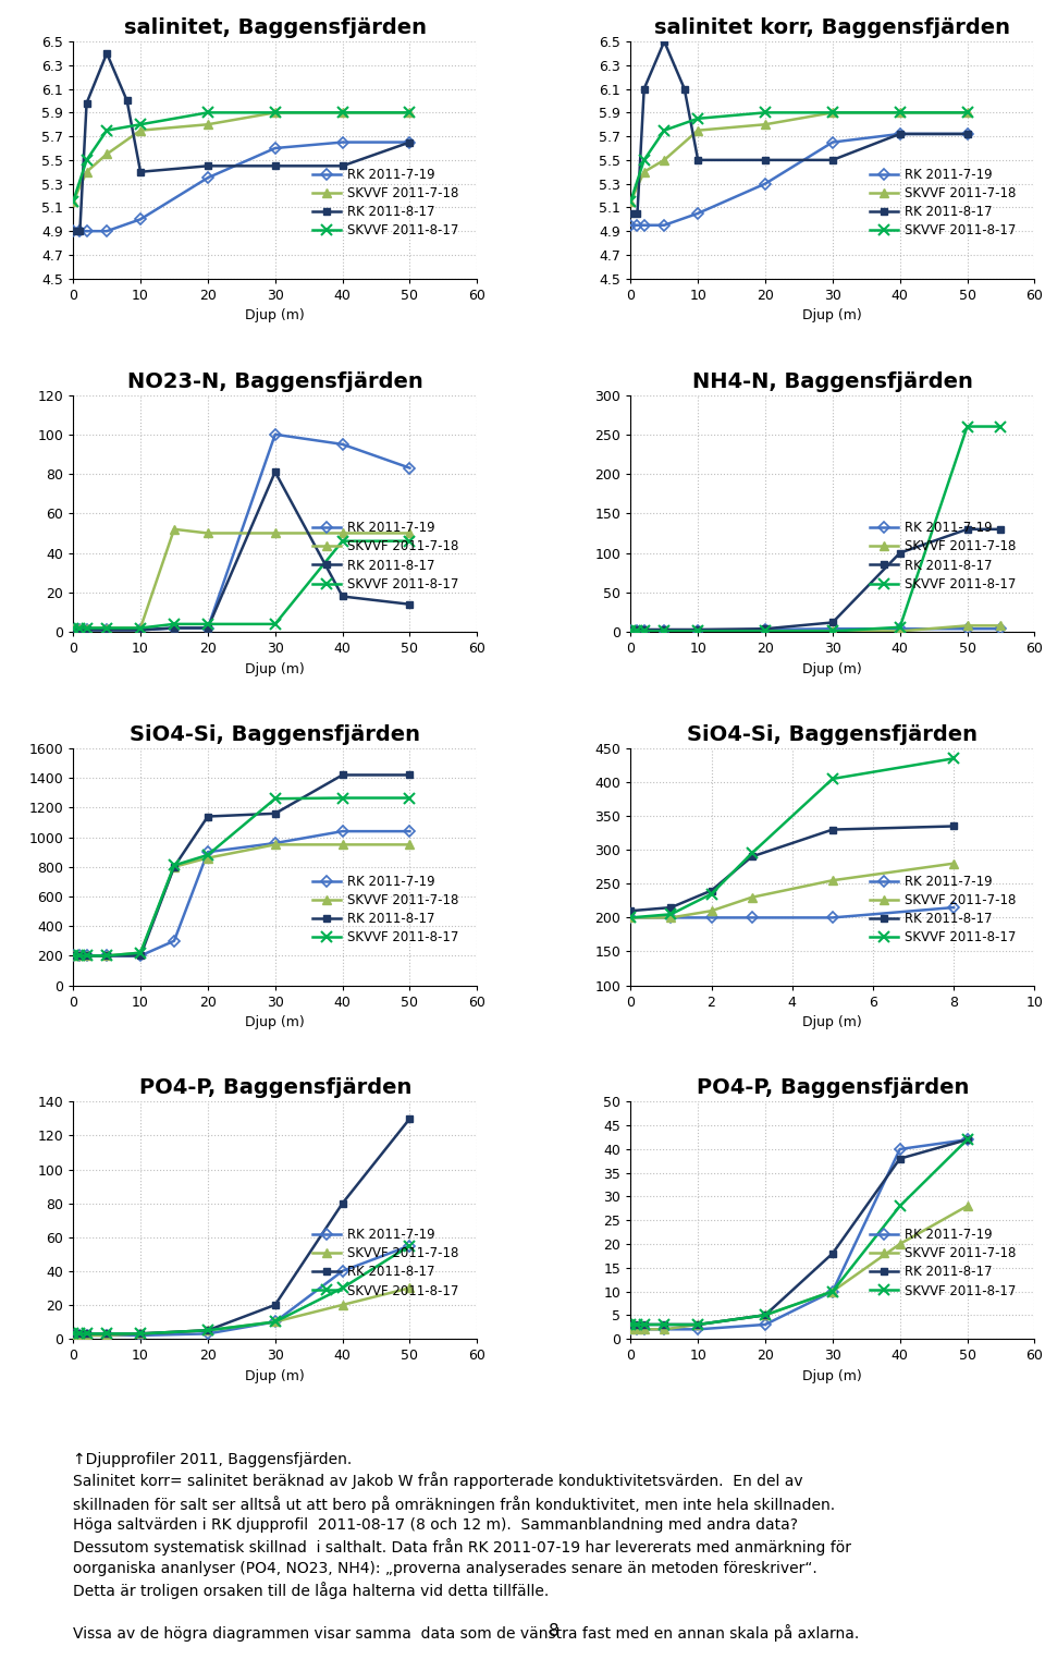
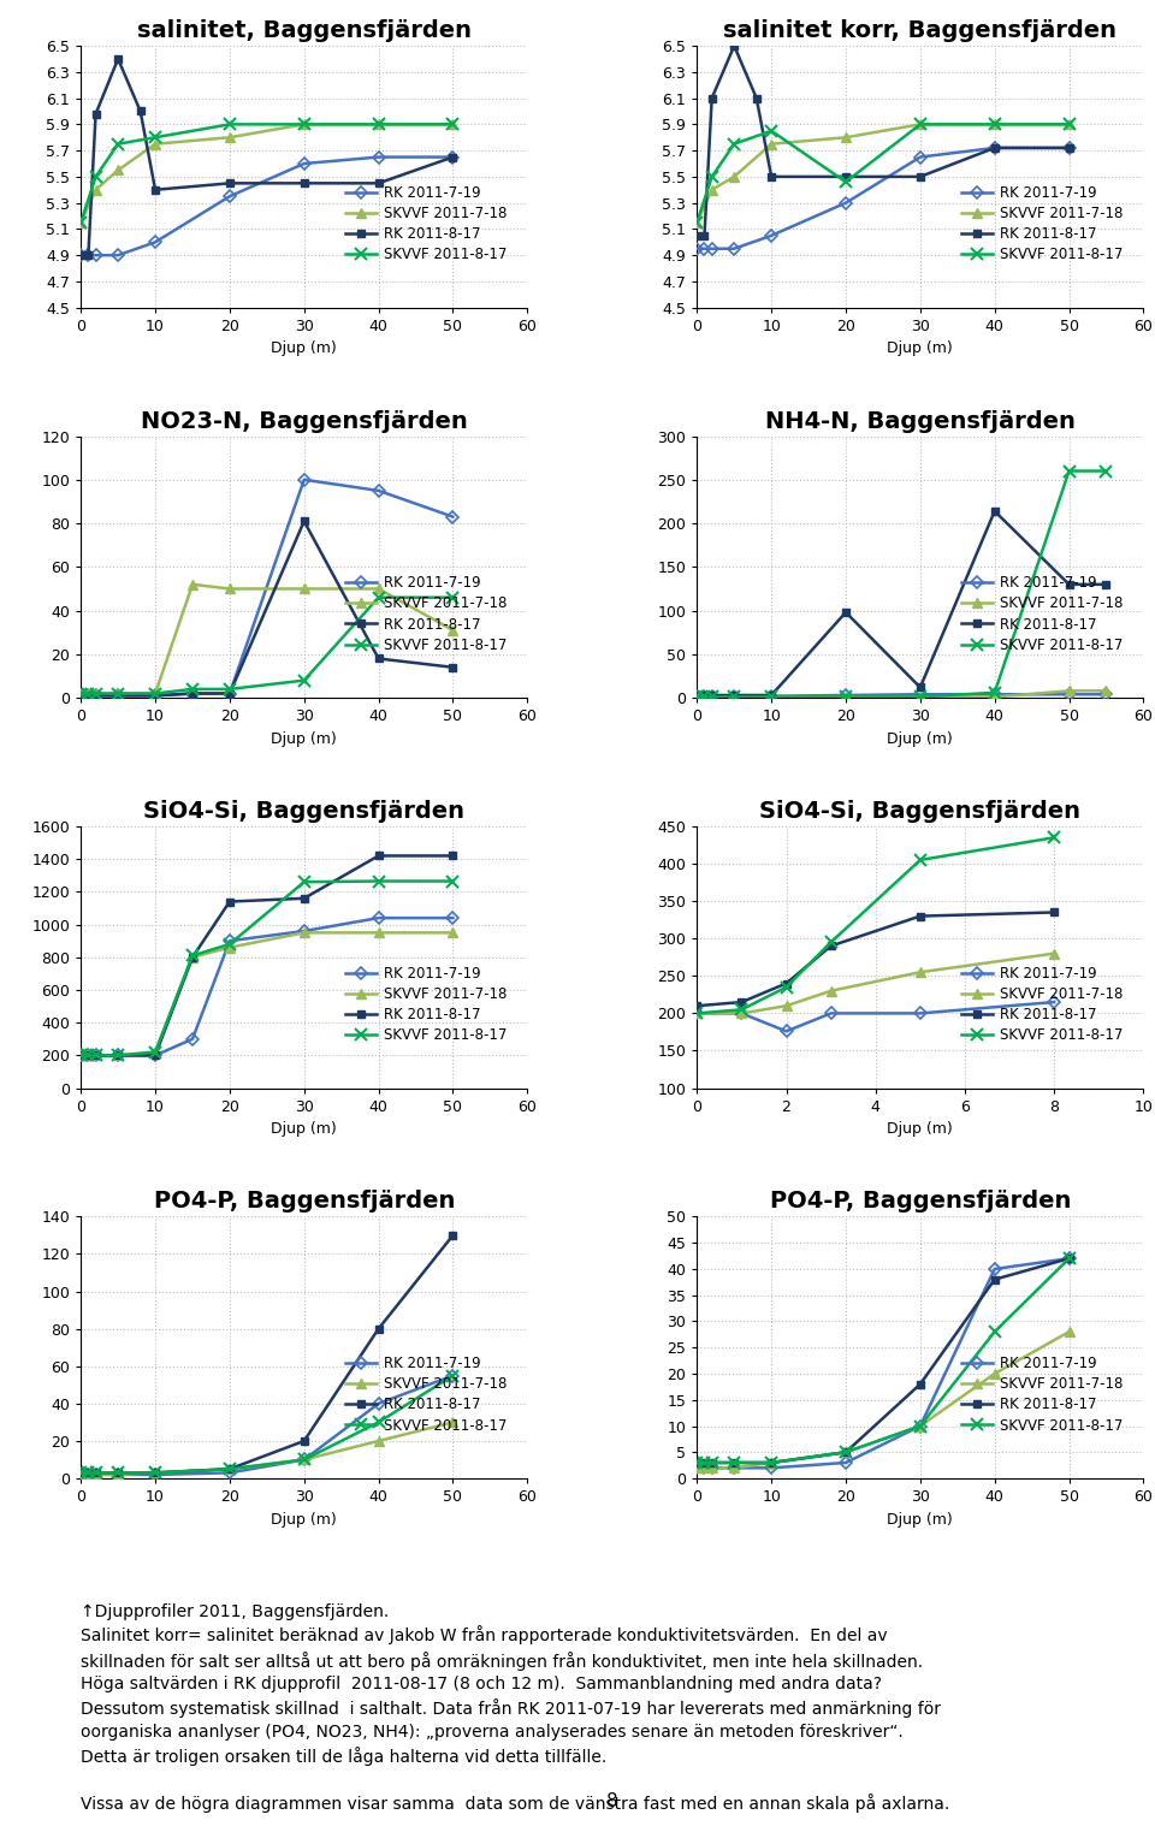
salinitet korr, Baggensfjärden/SKVVF 2011-8-17/20: 5.90 -> 5.46
NO23-N, Baggensfjärden/SKVVF 2011-8-17/30: 4 -> 8
NO23-N, Baggensfjärden/SKVVF 2011-7-18/50: 50 -> 31
NH4-N, Baggensfjärden/RK 2011-8-17/20: 4 -> 98
NH4-N, Baggensfjärden/RK 2011-8-17/40: 100 -> 214
RK 2011-7-19/2: 200 -> 176
